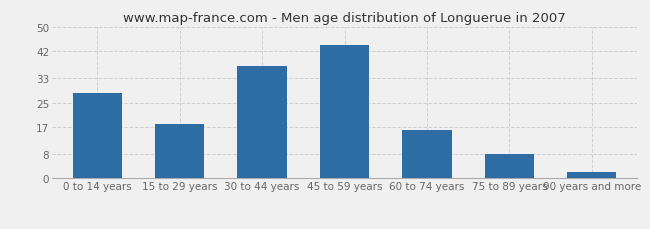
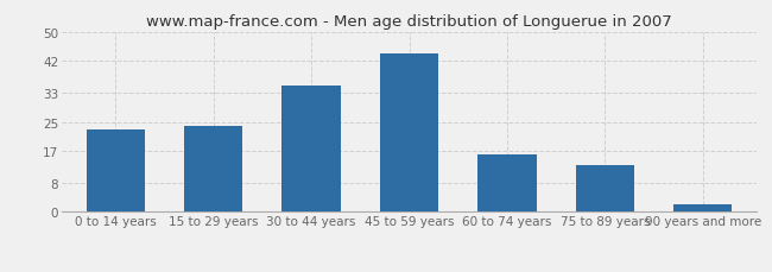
0 to 14 years: 28 -> 23
15 to 29 years: 18 -> 24
30 to 44 years: 37 -> 35
75 to 89 years: 8 -> 13
